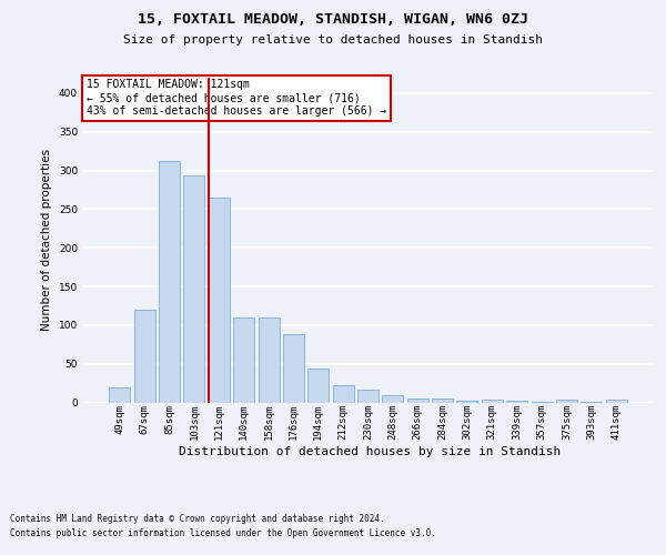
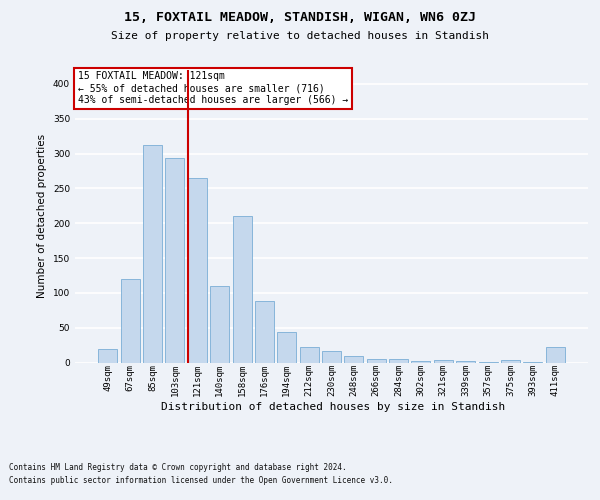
158sqm: 110 -> 210
411sqm: 3 -> 22
